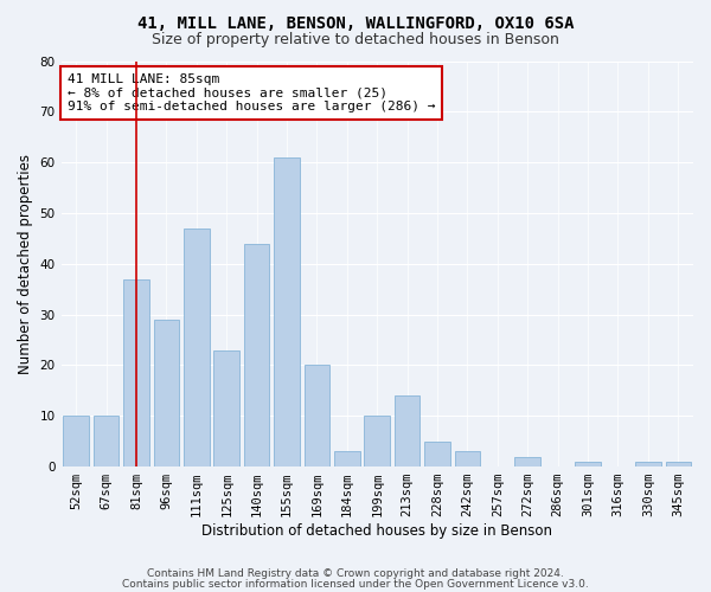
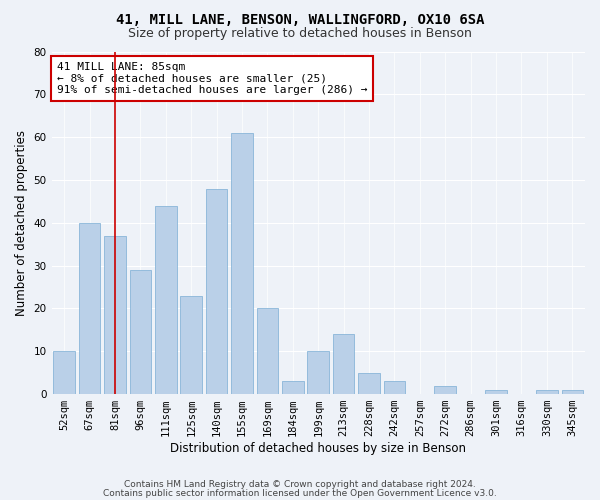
67sqm: 10 -> 40
111sqm: 47 -> 44
140sqm: 44 -> 48
